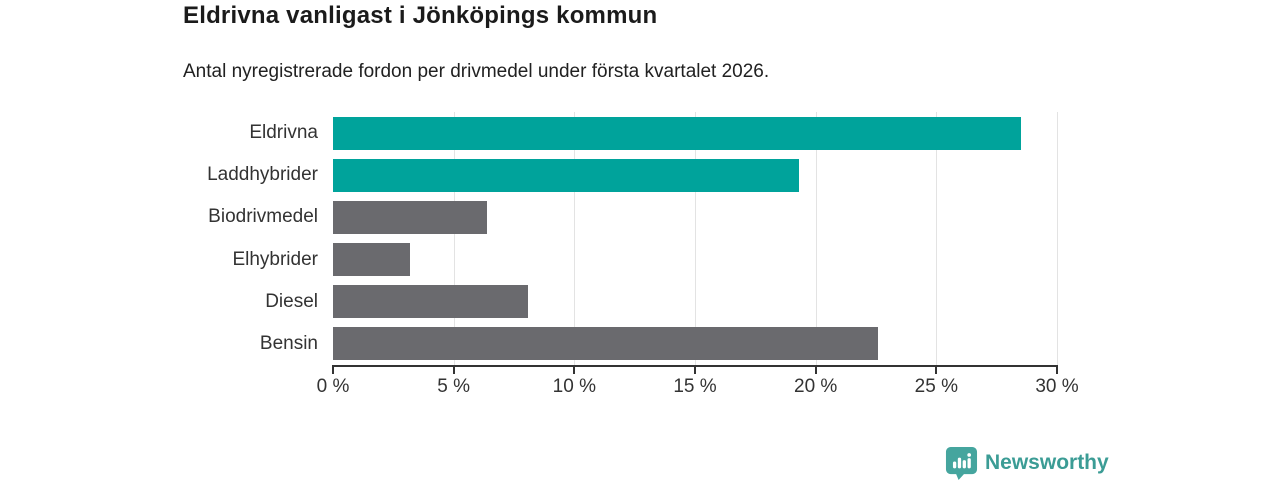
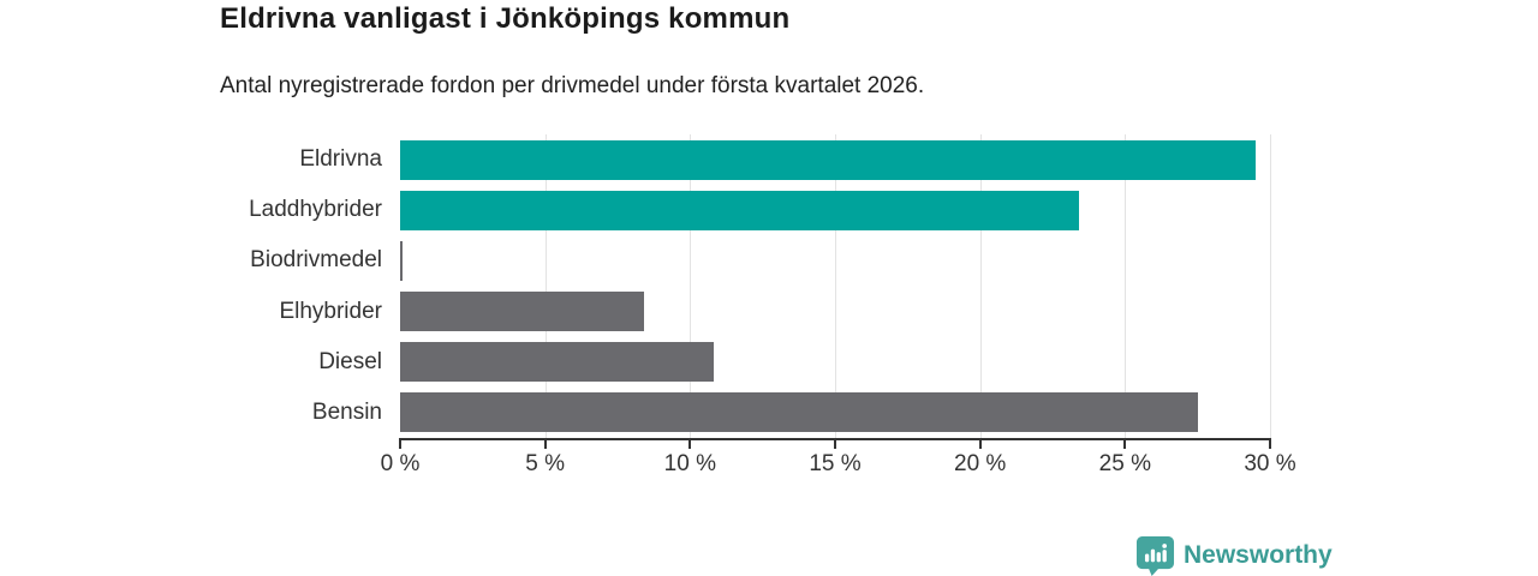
Eldrivna: 28.5% -> 29.5%
Laddhybrider: 19.3% -> 23.4%
Biodrivmedel: 6.4% -> 0.1%
Elhybrider: 3.2% -> 8.4%
Diesel: 8.1% -> 10.8%
Bensin: 22.6% -> 27.5%
